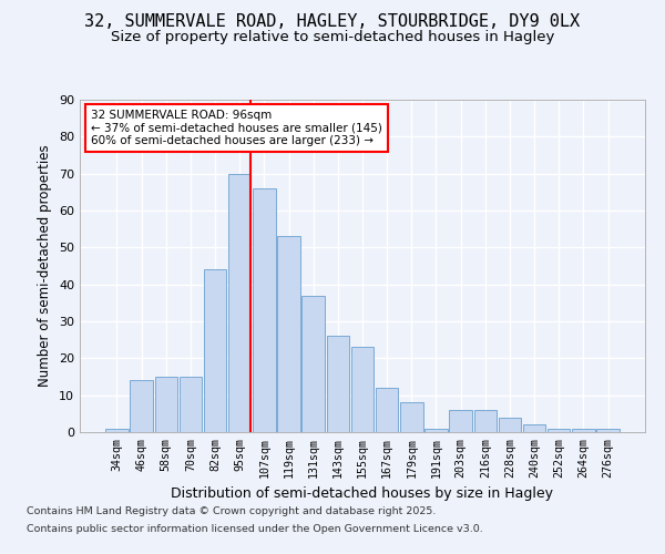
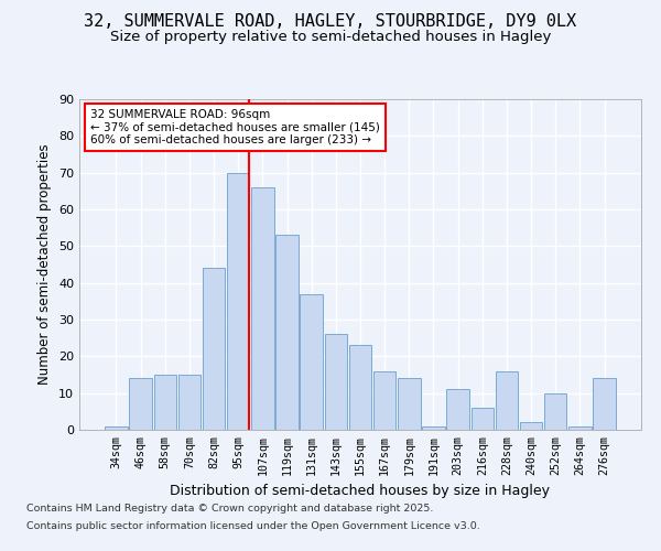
167sqm: 12 -> 16
179sqm: 8 -> 14
203sqm: 6 -> 11
228sqm: 4 -> 16
252sqm: 1 -> 10
276sqm: 1 -> 14
